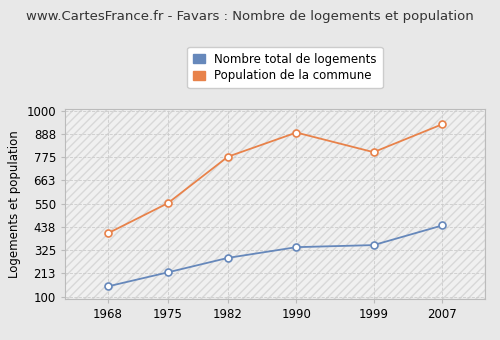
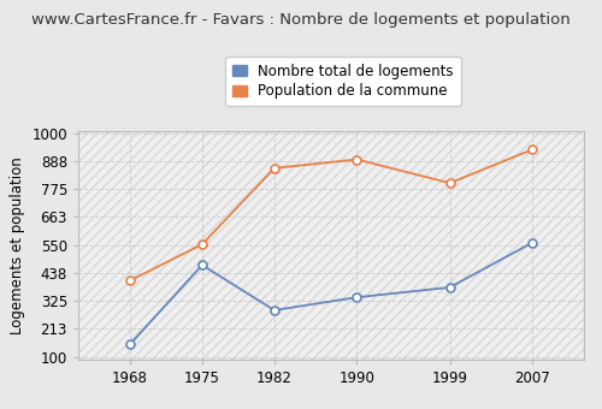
Nombre total de logements/1975: 218 -> 470
Population de la commune/1982: 778 -> 860
Nombre total de logements/1999: 350 -> 380
Nombre total de logements/2007: 445 -> 560
